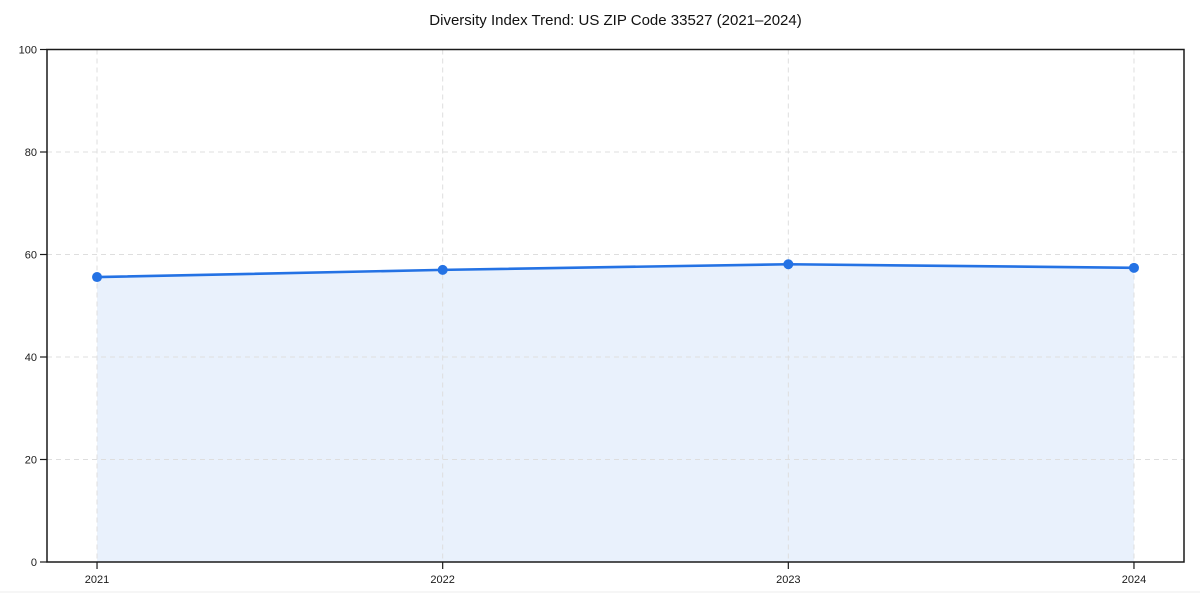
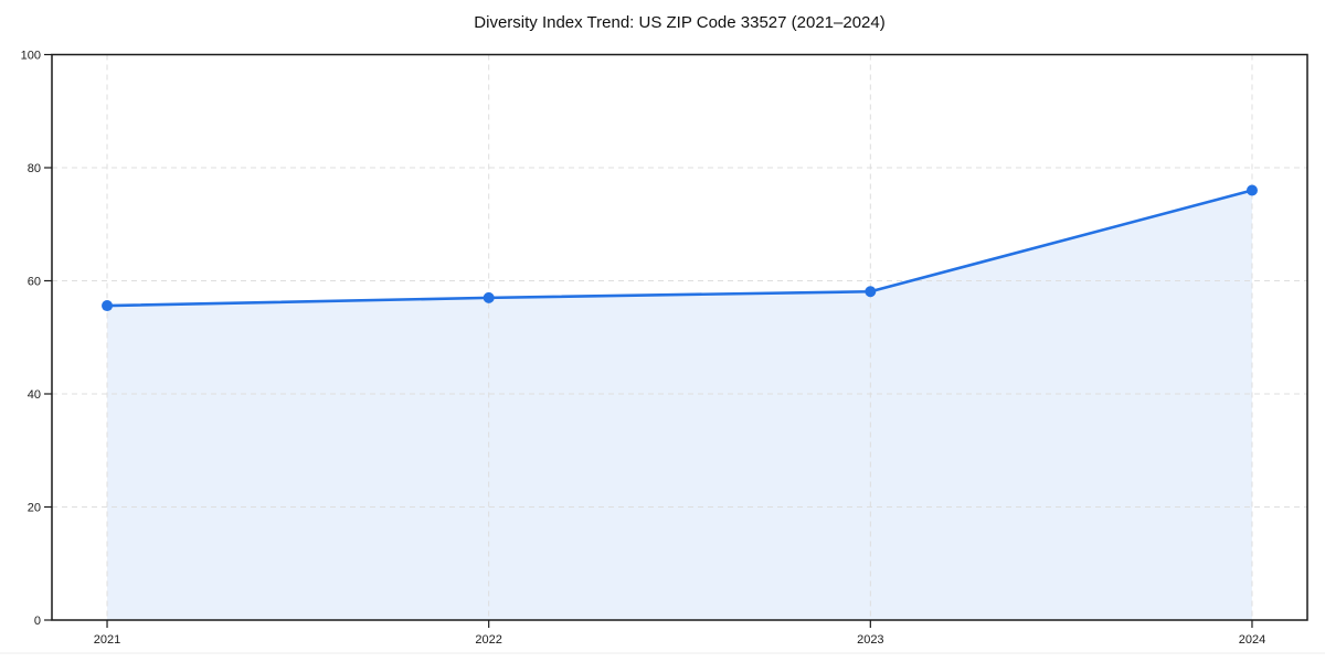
2024: 57 -> 76
